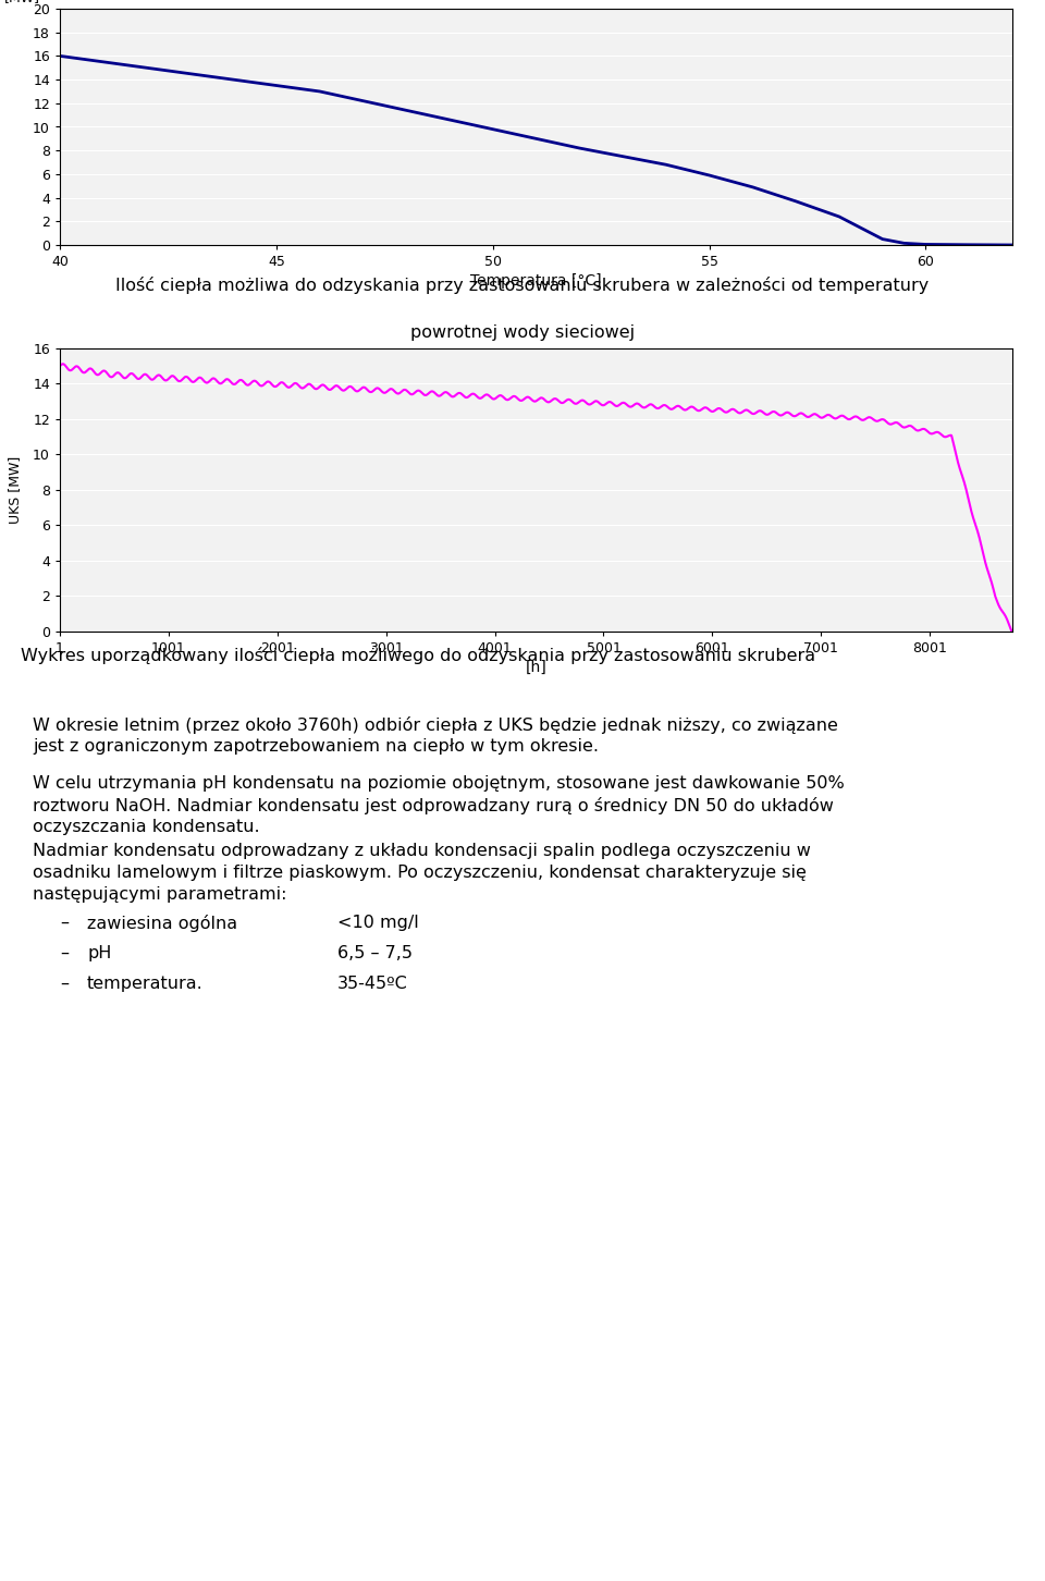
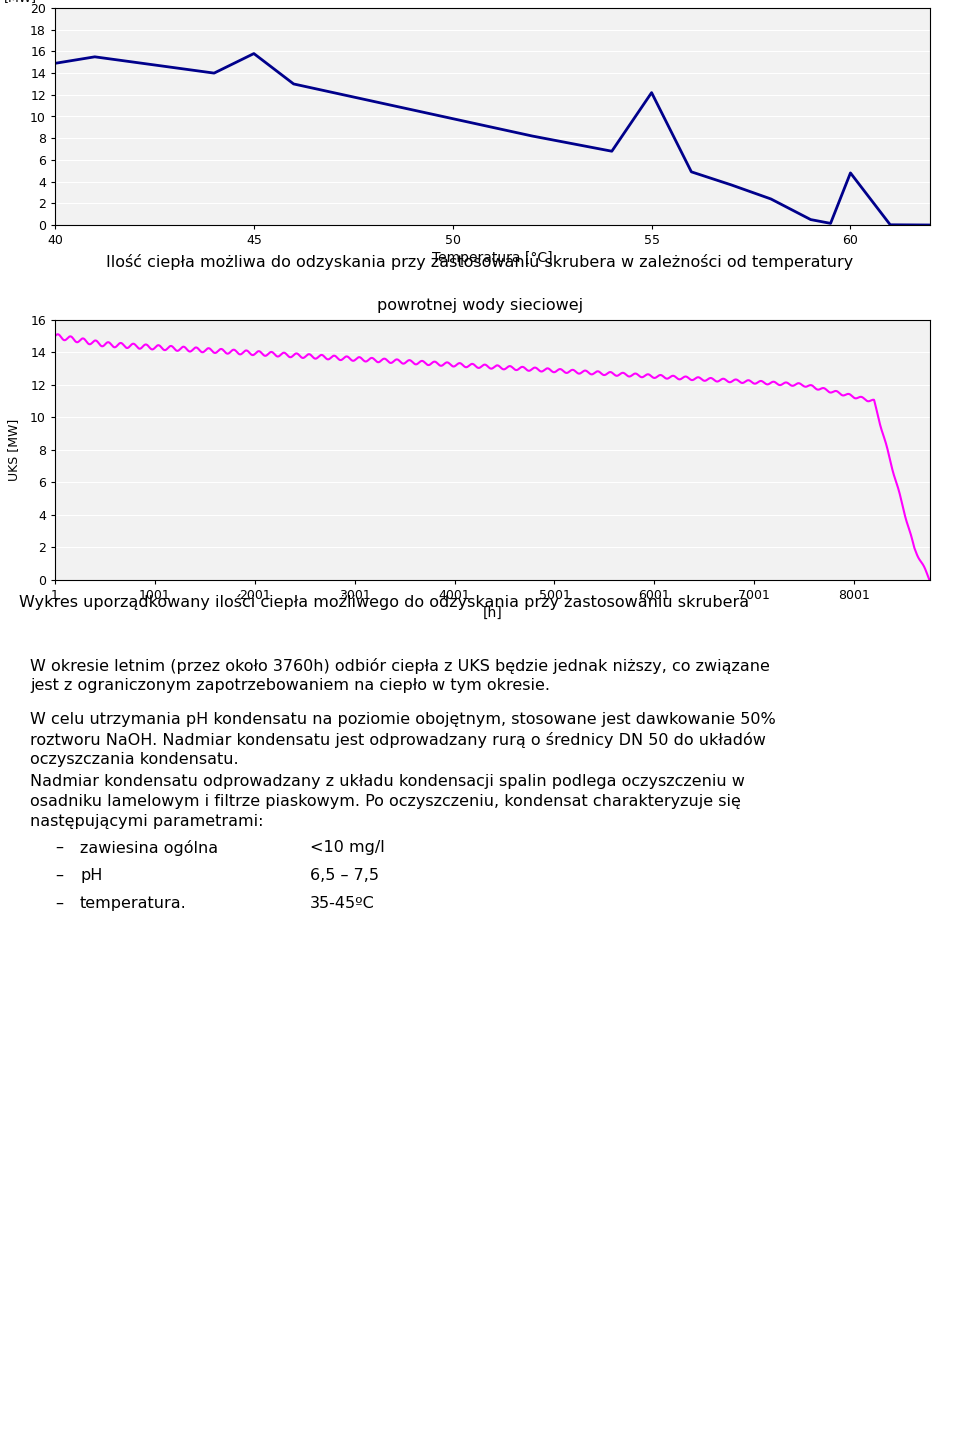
40: 16.0 -> 14.9
45: 13.5 -> 15.8
55: 5.9 -> 12.2
60: 0.1 -> 4.8
